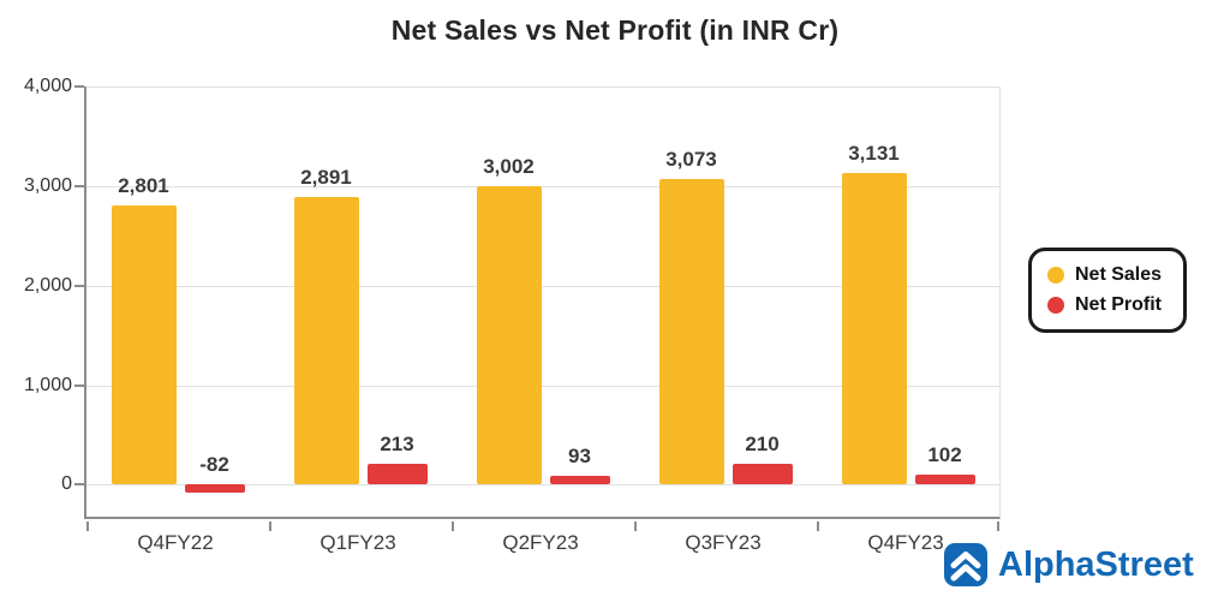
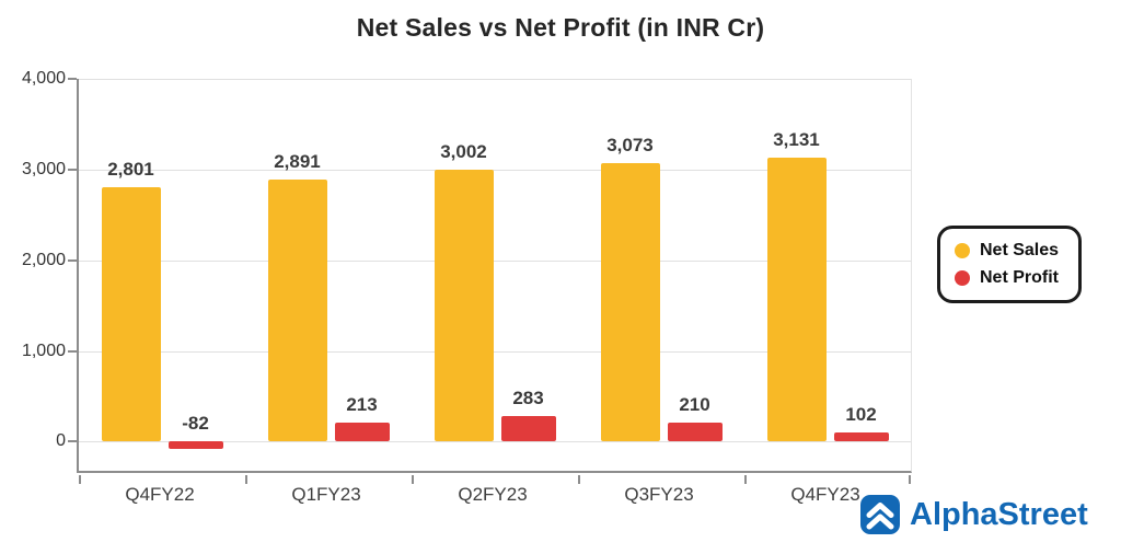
Net Profit/Q2FY23: 93 -> 283
